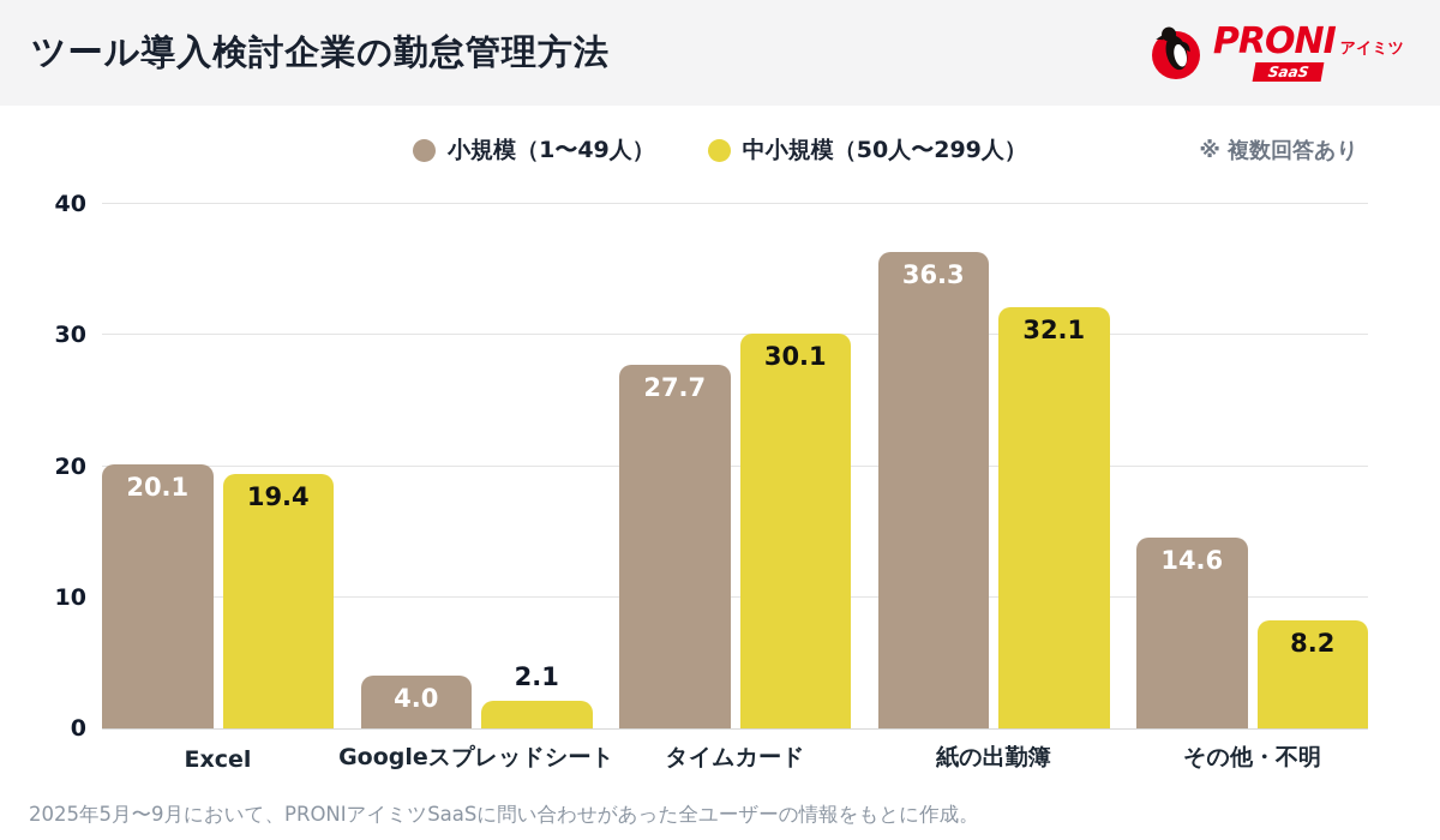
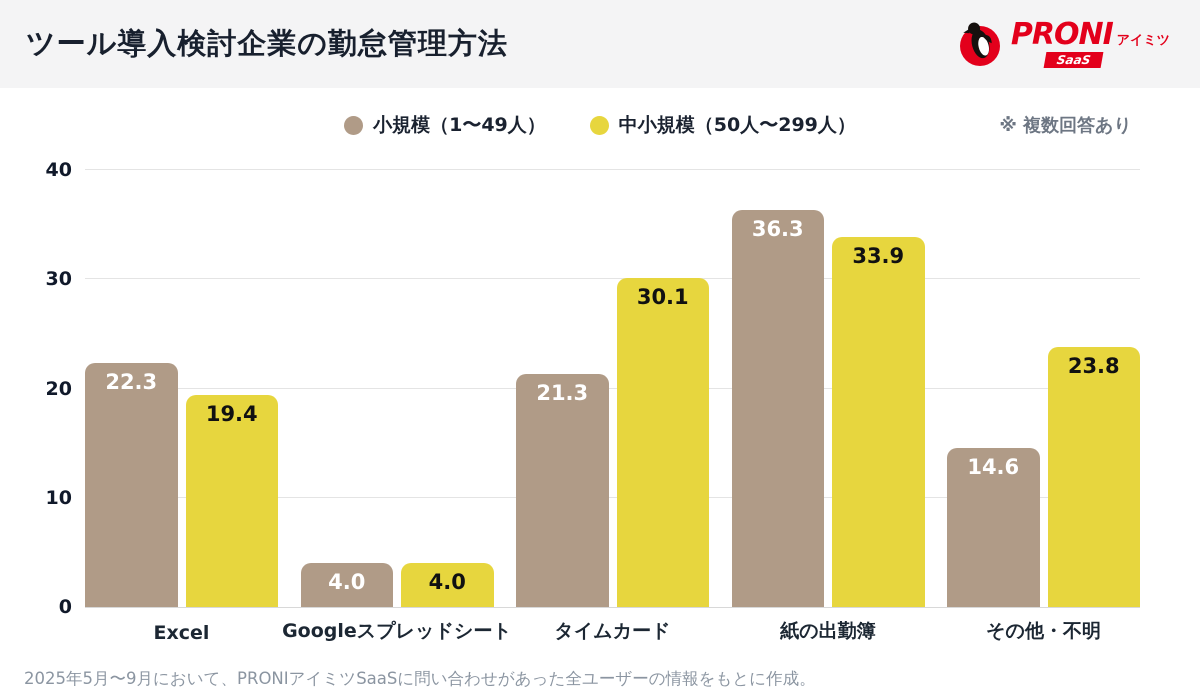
小規模（1〜49人）/Excel: 20.1 -> 22.3
中小規模（50人〜299人）/Googleスプレッドシート: 2.1 -> 4.0
小規模（1〜49人）/タイムカード: 27.7 -> 21.3
中小規模（50人〜299人）/紙の出勤簿: 32.1 -> 33.9
中小規模（50人〜299人）/その他・不明: 8.2 -> 23.8
